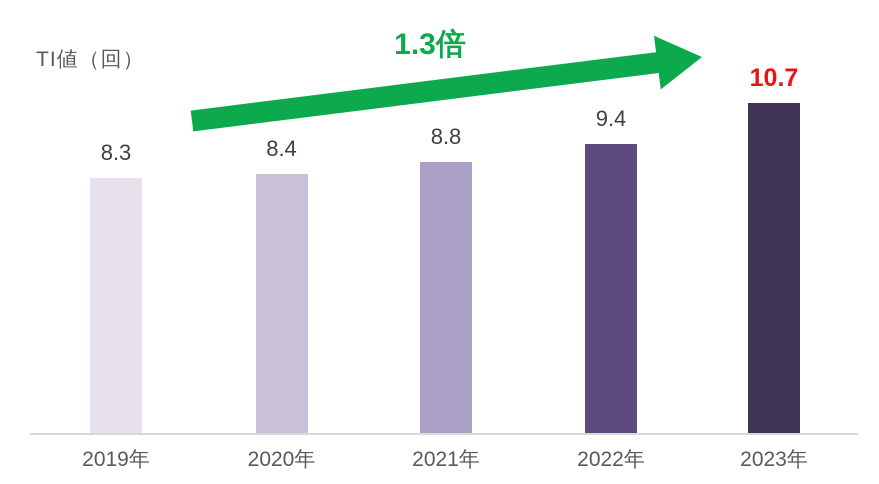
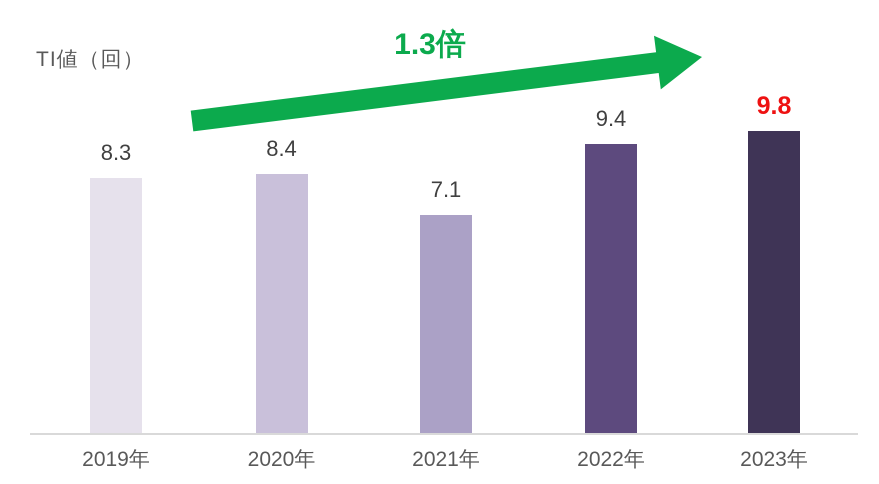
2021年: 8.8 -> 7.1
2023年: 10.7 -> 9.8
